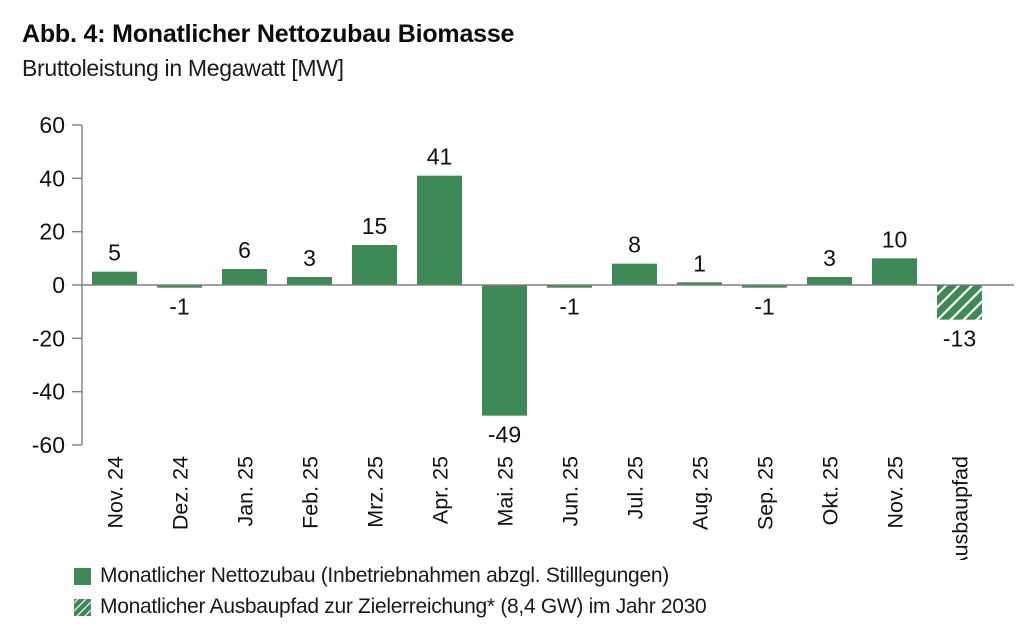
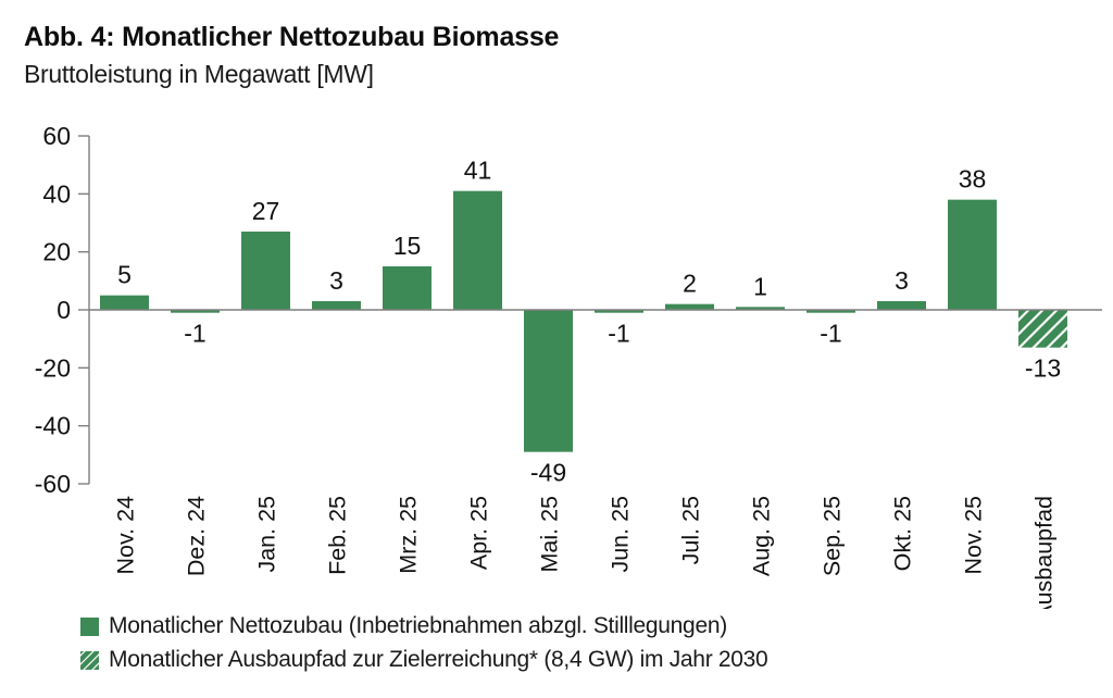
Jan. 25: 6 -> 27
Jul. 25: 8 -> 2
Nov. 25: 10 -> 38
